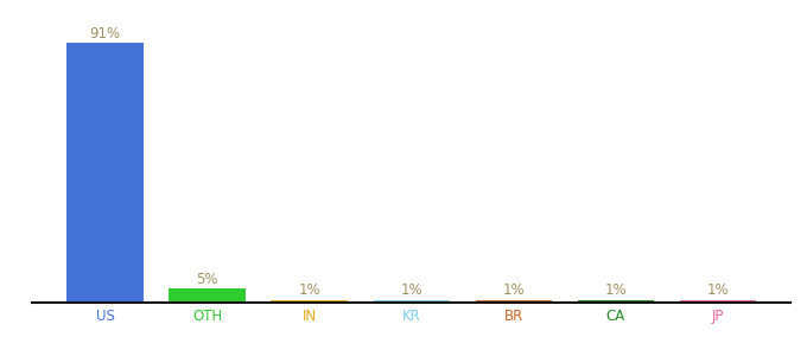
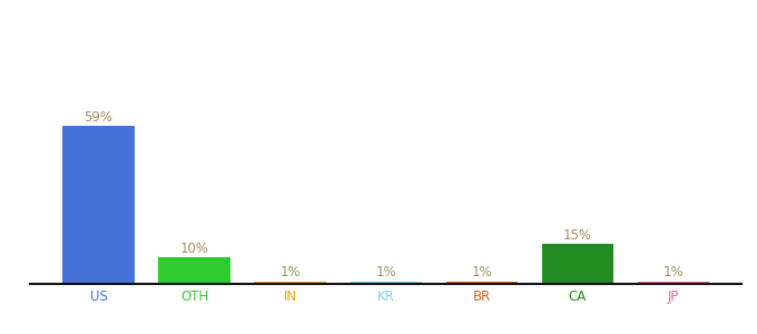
US: 91% -> 59%
OTH: 5% -> 10%
CA: 1% -> 15%
